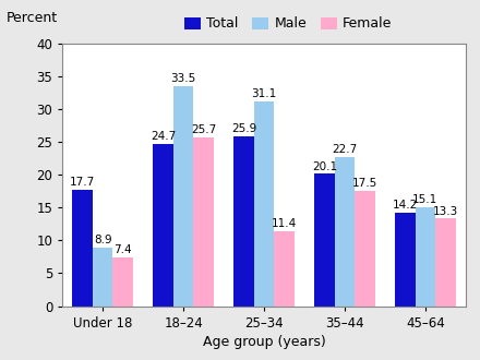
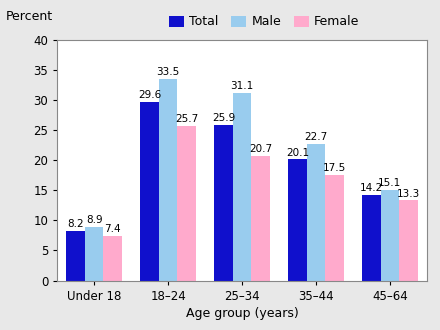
Total/Under 18: 17.7 -> 8.2
Total/18–24: 24.7 -> 29.6
Female/25–34: 11.4 -> 20.7
